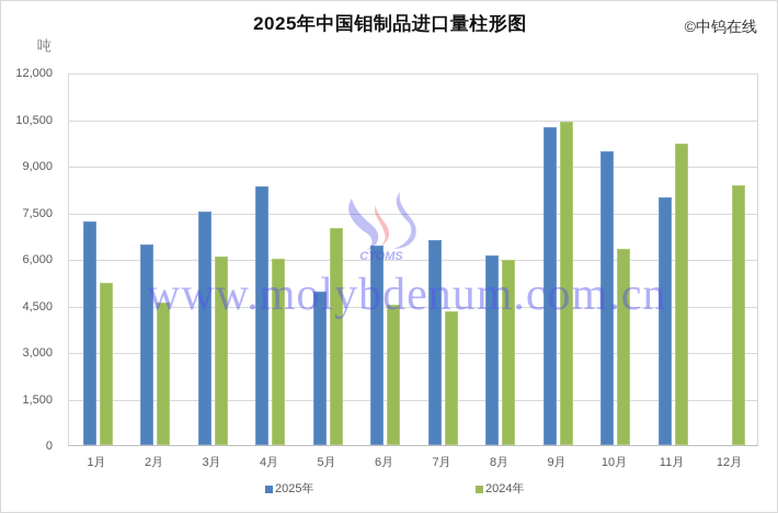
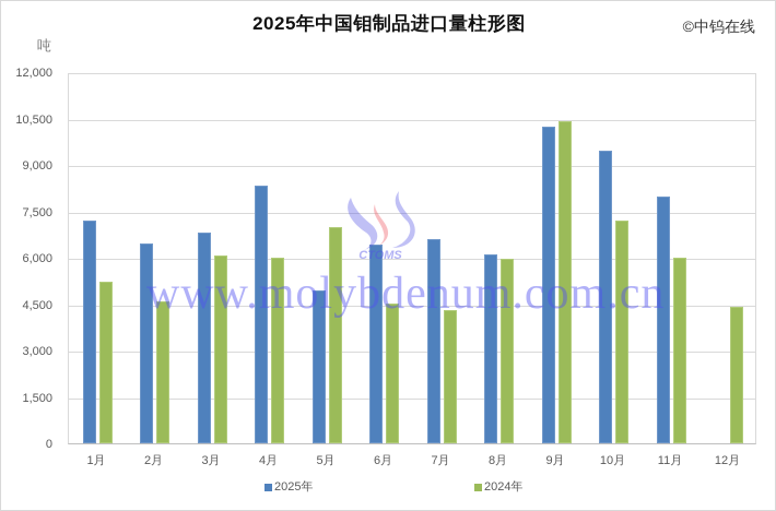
2025年/3月: 7500 -> 6800
2024年/10月: 6300 -> 7200
2024年/11月: 9700 -> 6000
2024年/12月: 8400 -> 4400
